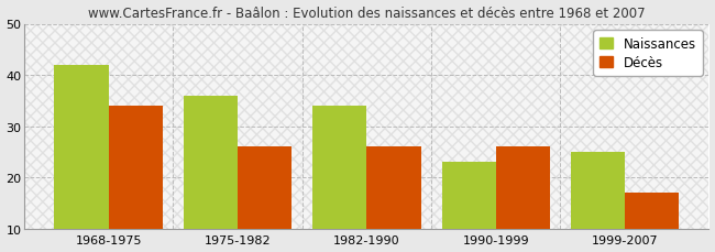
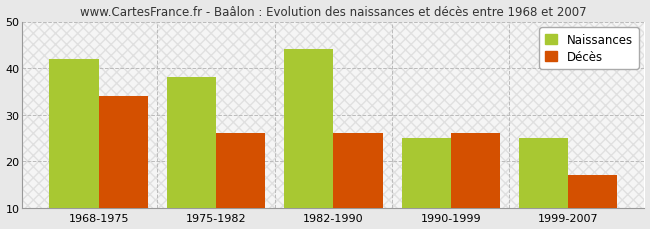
Naissances/1975-1982: 36 -> 38
Naissances/1982-1990: 34 -> 44
Naissances/1990-1999: 23 -> 25
